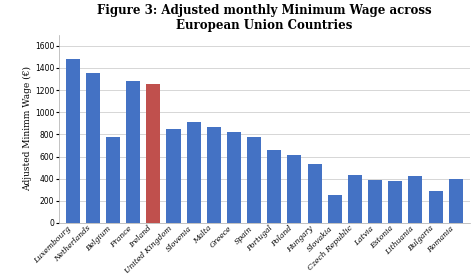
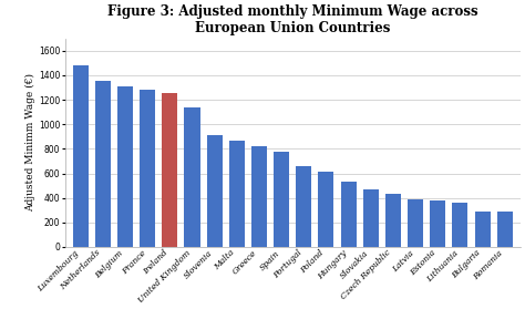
Belgium: 780 -> 1310
United Kingdom: 850 -> 1140
Slovakia: 250 -> 460
Lithuania: 420 -> 360
Romania: 400 -> 280
